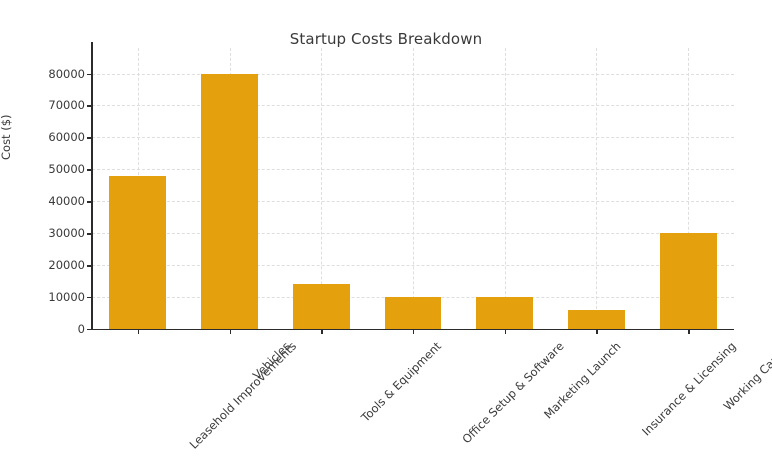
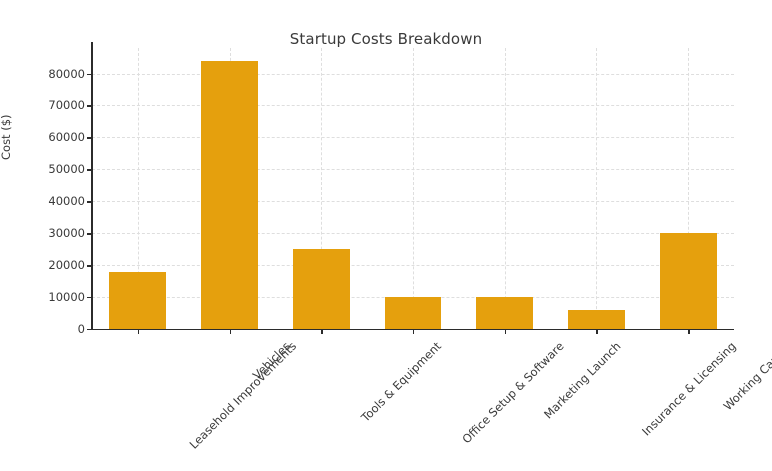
Leasehold Improvements: 48000 -> 18000
Vehicles: 80000 -> 84000
Tools & Equipment: 14000 -> 25000
